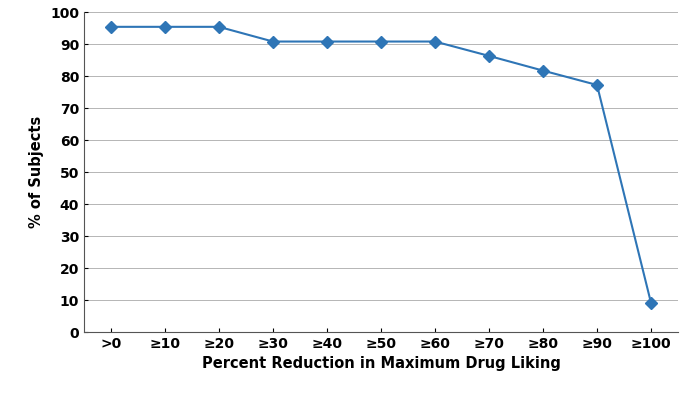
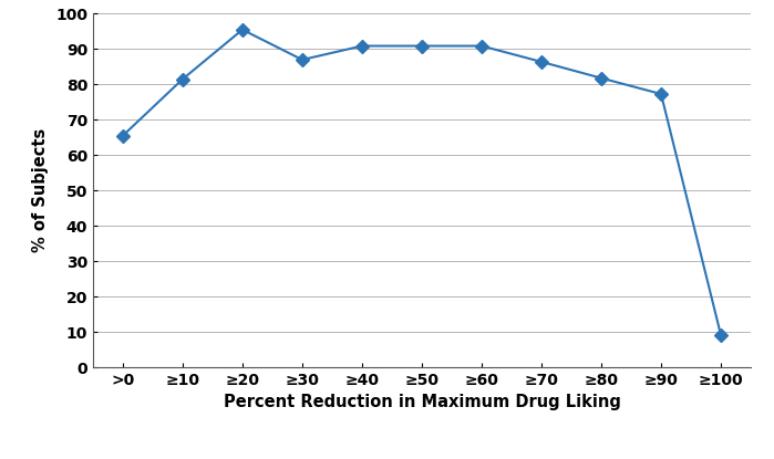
>0: 95.5 -> 65.5
≥10: 95.5 -> 81.5
≥30: 90.9 -> 87.0
